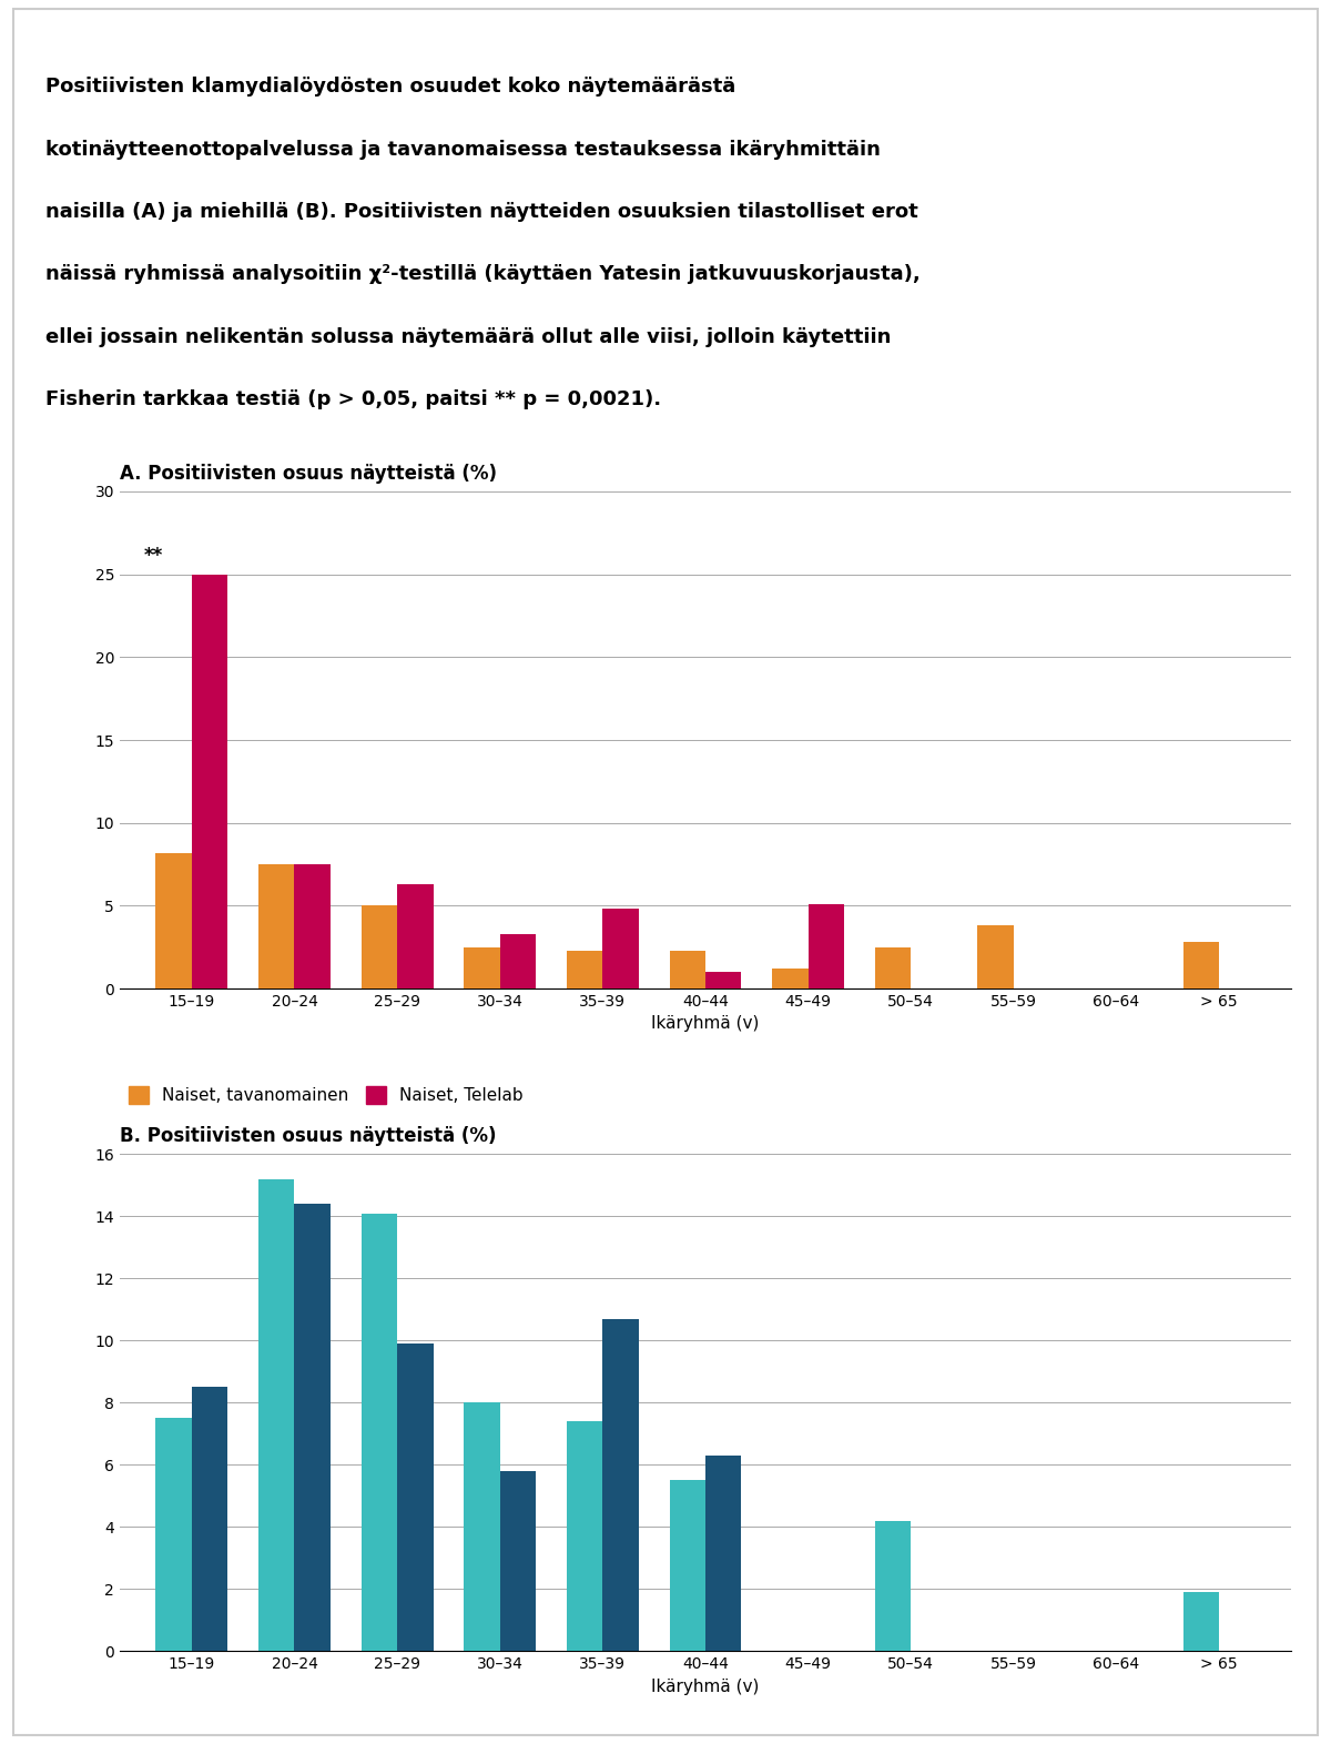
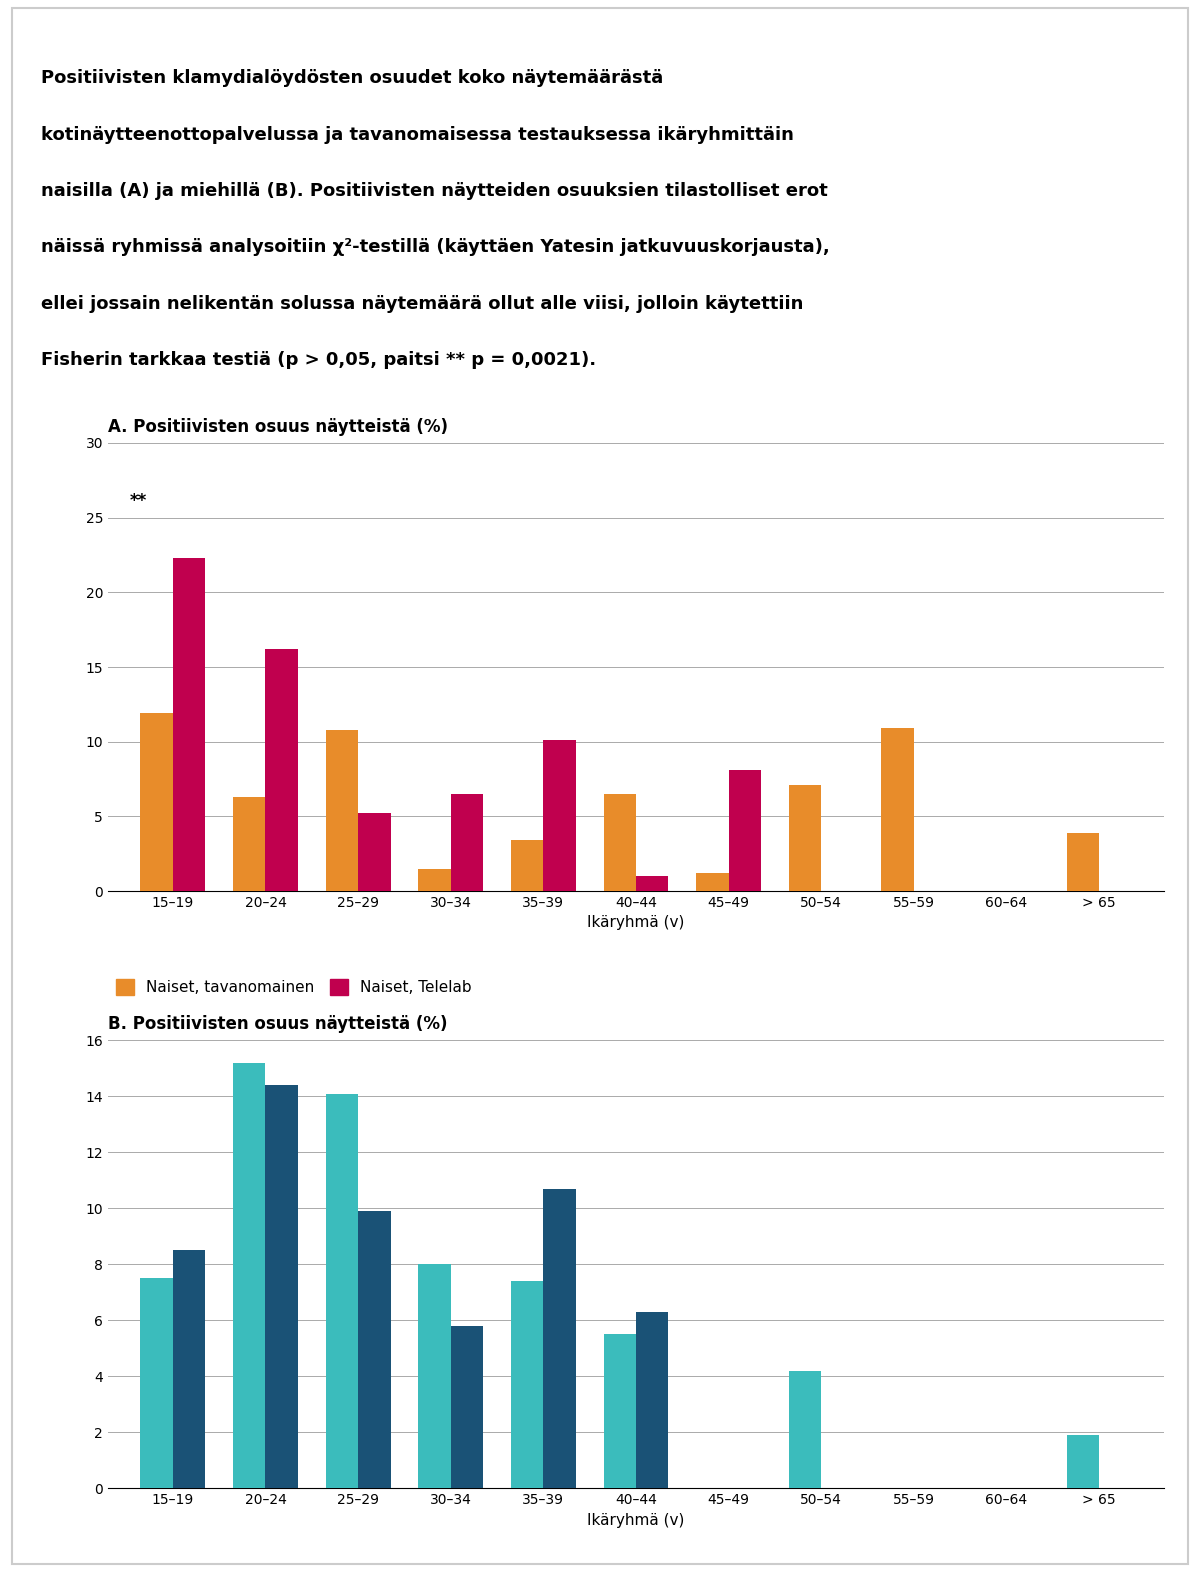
A. Positiivisten osuus näytteistä (%)/Naiset, tavanomainen/15–19: 8.2 -> 11.9
A. Positiivisten osuus näytteistä (%)/Naiset, Telelab/15–19: 25.0 -> 22.3
A. Positiivisten osuus näytteistä (%)/Naiset, tavanomainen/20–24: 7.5 -> 6.3
A. Positiivisten osuus näytteistä (%)/Naiset, Telelab/20–24: 7.5 -> 16.2
A. Positiivisten osuus näytteistä (%)/Naiset, tavanomainen/25–29: 5.0 -> 10.8
A. Positiivisten osuus näytteistä (%)/Naiset, Telelab/25–29: 6.3 -> 5.2
A. Positiivisten osuus näytteistä (%)/Naiset, tavanomainen/30–34: 2.5 -> 1.5
A. Positiivisten osuus näytteistä (%)/Naiset, Telelab/30–34: 3.3 -> 6.5
A. Positiivisten osuus näytteistä (%)/Naiset, tavanomainen/35–39: 2.3 -> 3.4
A. Positiivisten osuus näytteistä (%)/Naiset, Telelab/35–39: 4.8 -> 10.1
A. Positiivisten osuus näytteistä (%)/Naiset, tavanomainen/40–44: 2.3 -> 6.5
A. Positiivisten osuus näytteistä (%)/Naiset, Telelab/45–49: 5.1 -> 8.1
A. Positiivisten osuus näytteistä (%)/Naiset, tavanomainen/50–54: 2.5 -> 7.1
A. Positiivisten osuus näytteistä (%)/Naiset, tavanomainen/55–59: 3.8 -> 10.9
A. Positiivisten osuus näytteistä (%)/Naiset, tavanomainen/> 65: 2.8 -> 3.9
